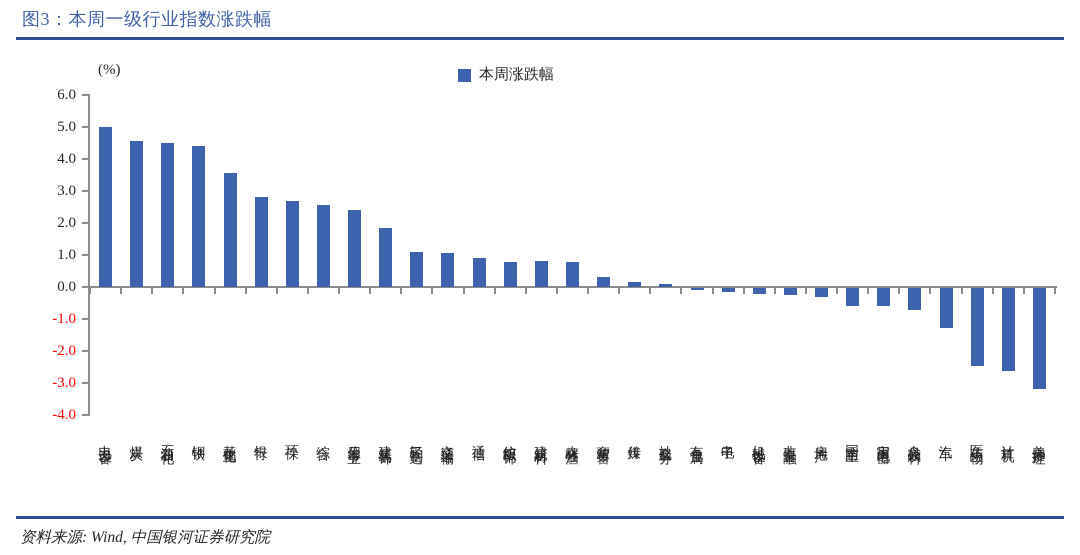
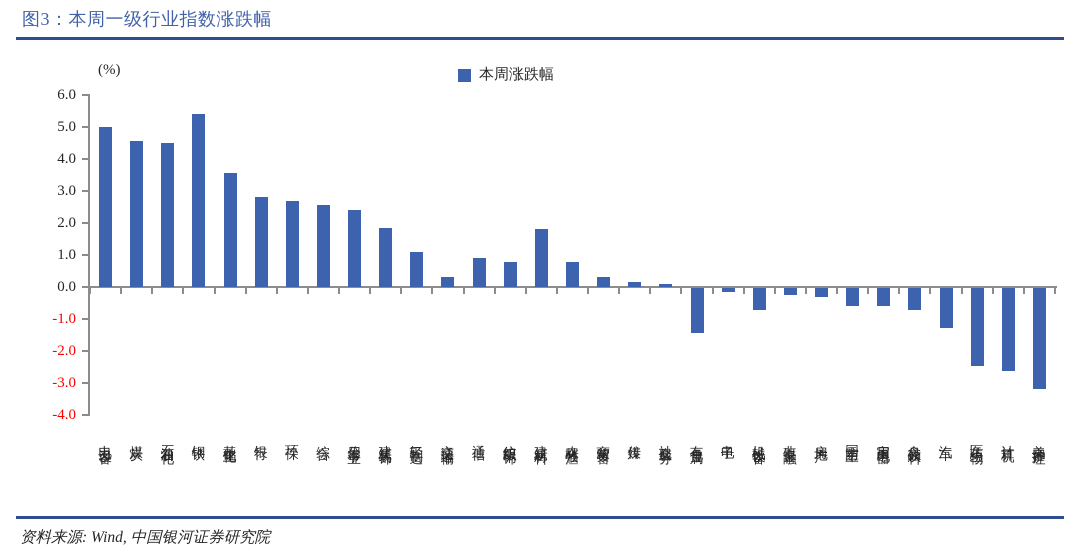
钢铁: 4.4 -> 5.4
交通运输: 1.1 -> 0.3
建筑材料: 0.8 -> 1.8
有色金属: -0.1 -> -1.4
机械设备: -0.2 -> -0.7
